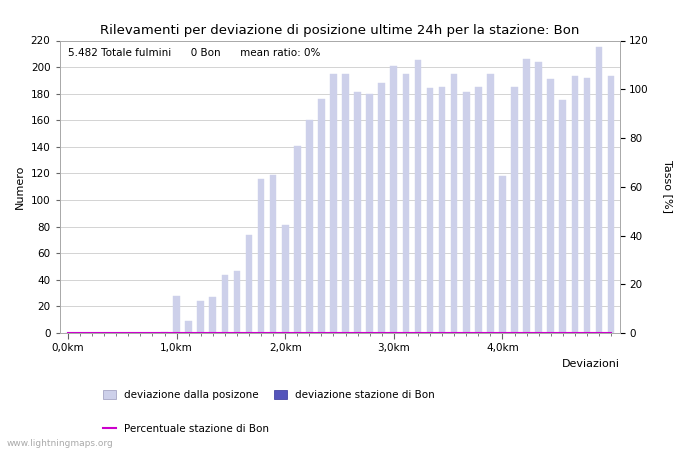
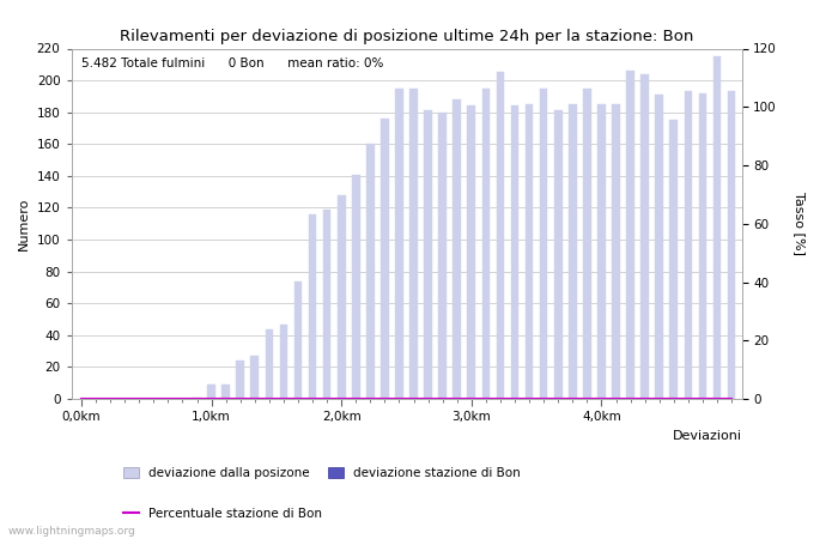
deviazione dalla posizone/1,0km: 28 -> 9
deviazione dalla posizone/2,0km: 81 -> 128
deviazione dalla posizone/3,0km: 201 -> 184
deviazione dalla posizone/4,0km: 118 -> 185
